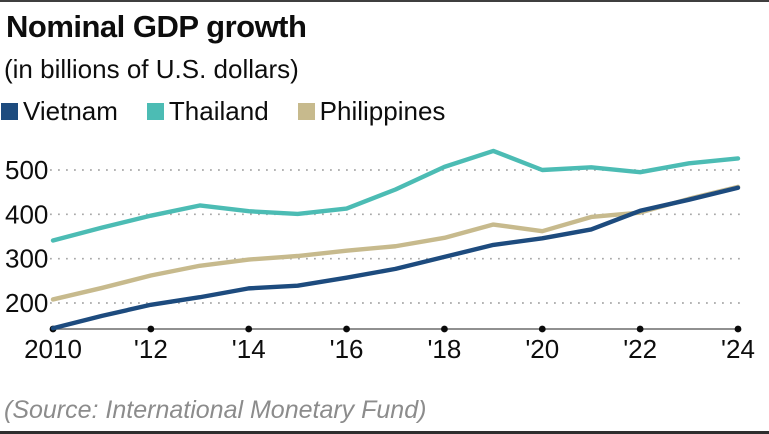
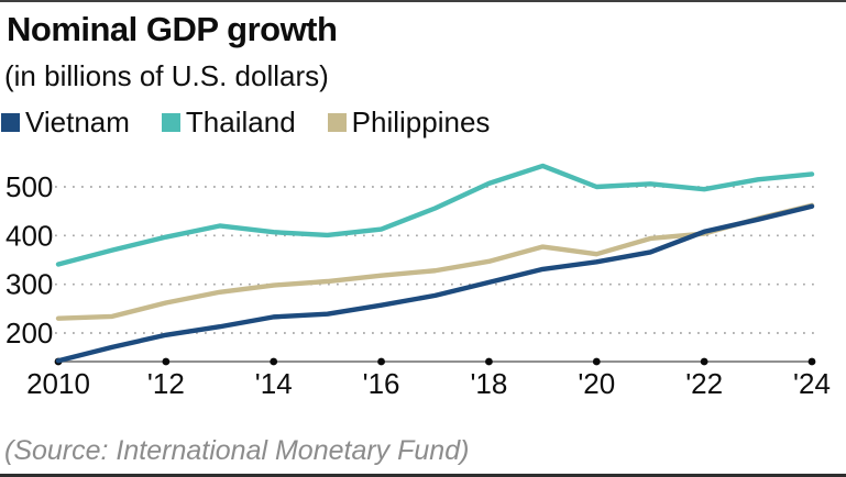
Philippines/2010: 210 -> 230
